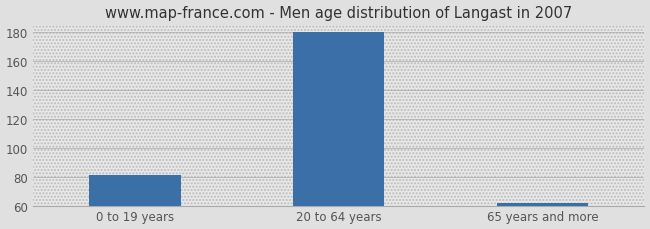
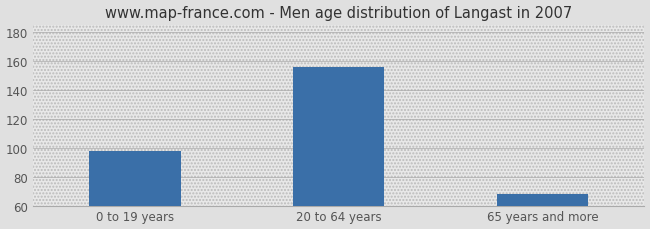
0 to 19 years: 81 -> 98
20 to 64 years: 180 -> 156
65 years and more: 62 -> 68
